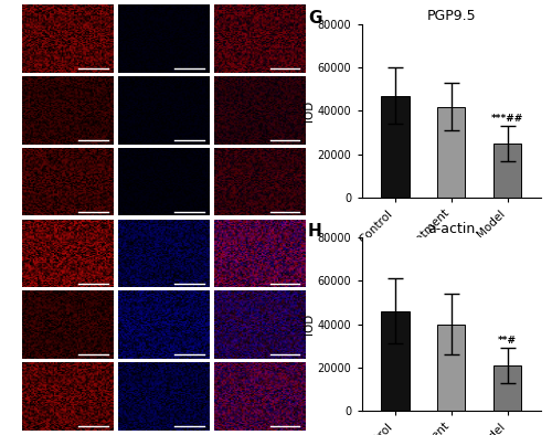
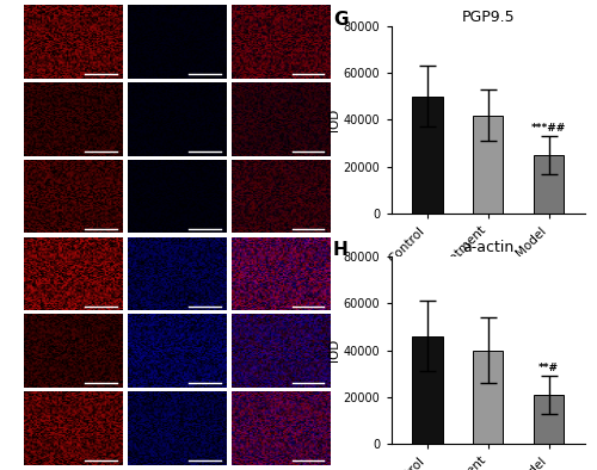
PGP9.5/Control: 47000 -> 50000
